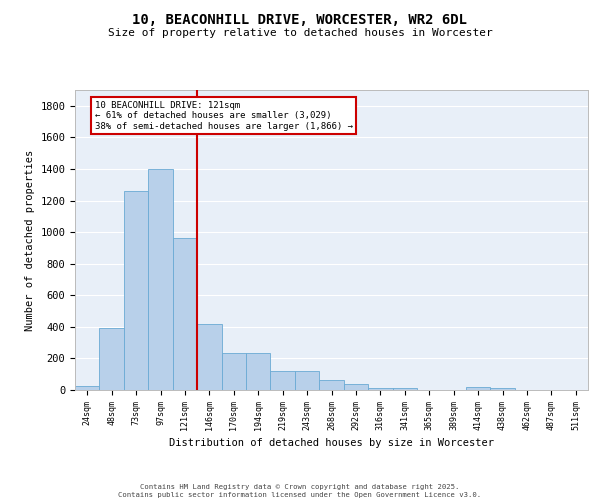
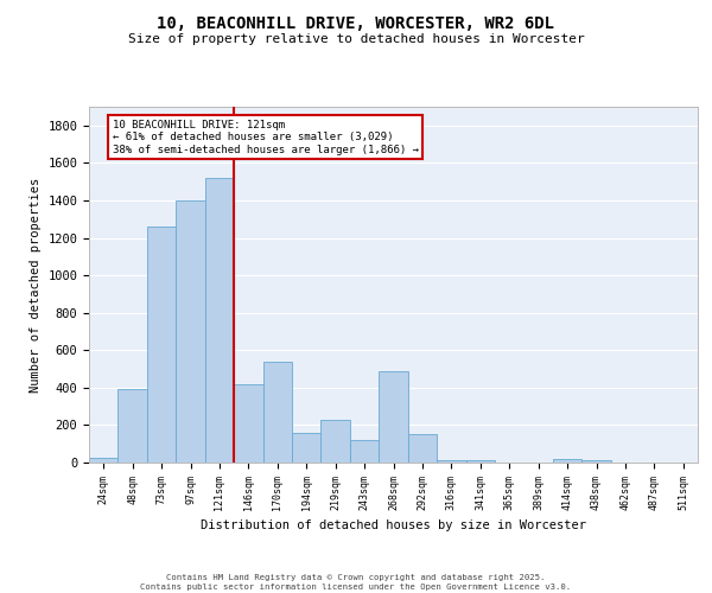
121sqm: 960 -> 1520
170sqm: 240 -> 540
194sqm: 240 -> 160
219sqm: 120 -> 230
268sqm: 60 -> 490
292sqm: 40 -> 150
